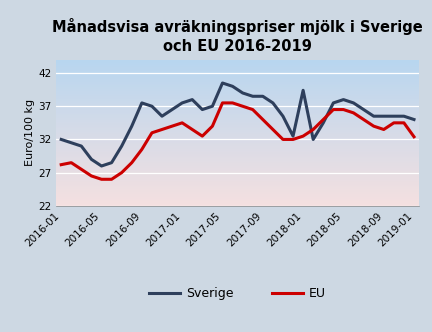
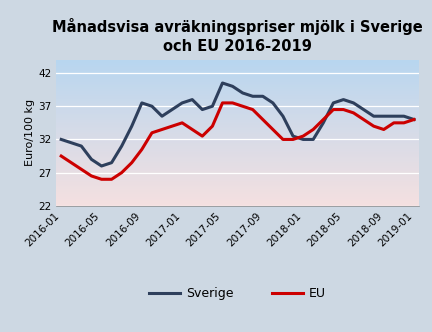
EU/2016-01: 28.2 -> 29.5
Sverige/2018-01: 39.4 -> 32.0
EU/2019-01: 32.4 -> 35.0
